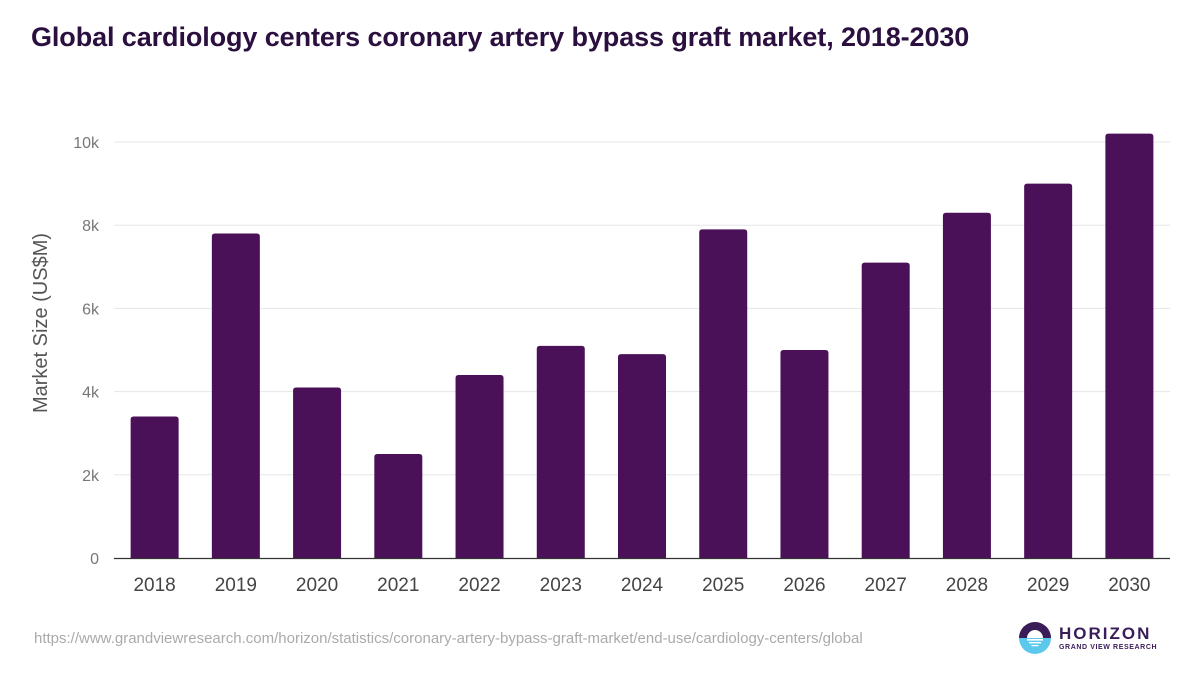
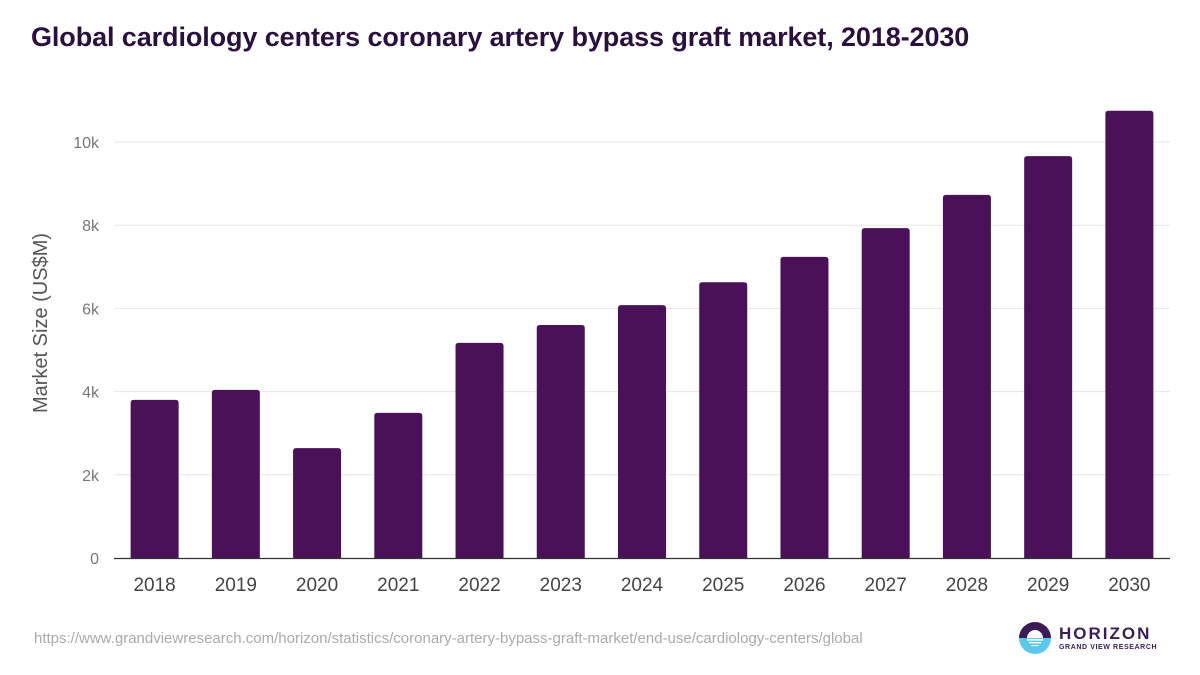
2018: 3.4k -> 3.8k
2019: 7.8k -> 4.0k
2020: 4.1k -> 2.6k
2021: 2.5k -> 3.5k
2022: 4.4k -> 5.2k
2023: 5.1k -> 5.6k
2024: 4.9k -> 6.1k
2025: 7.9k -> 6.6k
2026: 5.0k -> 7.2k
2027: 7.1k -> 7.9k
2028: 8.3k -> 8.7k
2029: 9.0k -> 9.7k
2030: 10.2k -> 10.8k
